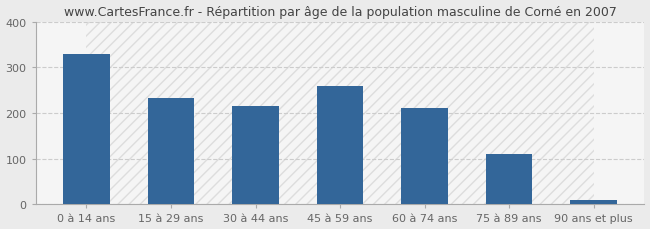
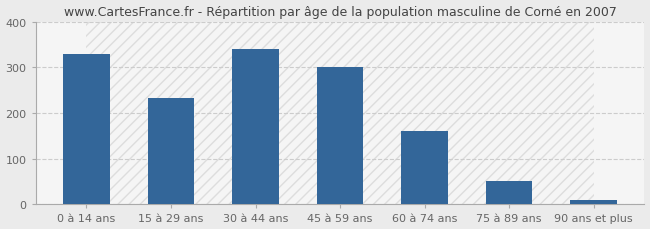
30 à 44 ans: 215 -> 339
45 à 59 ans: 260 -> 301
60 à 74 ans: 210 -> 160
75 à 89 ans: 110 -> 52
